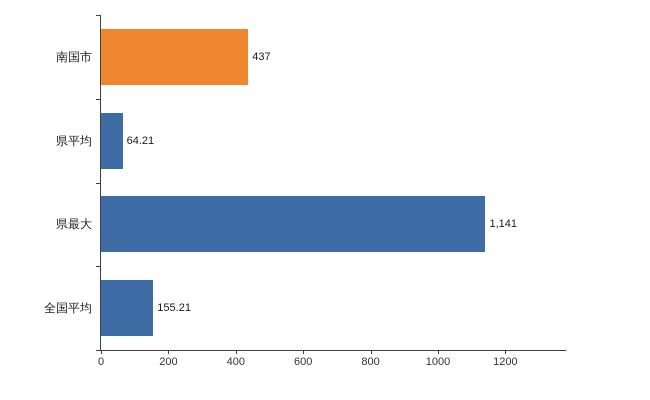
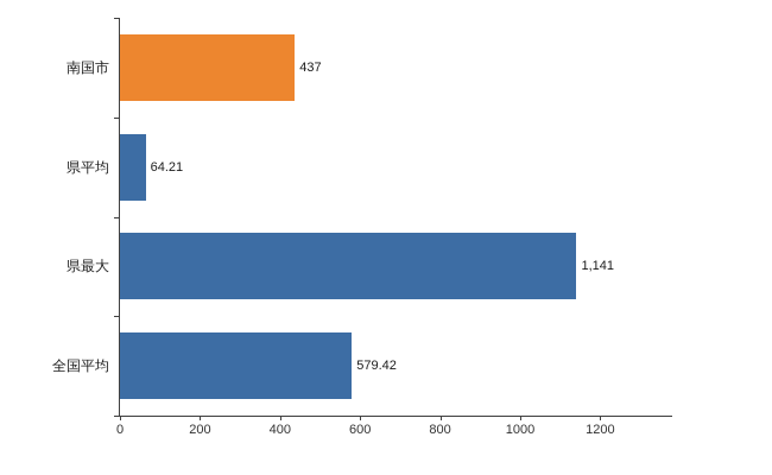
全国平均: 155.21 -> 579.42
